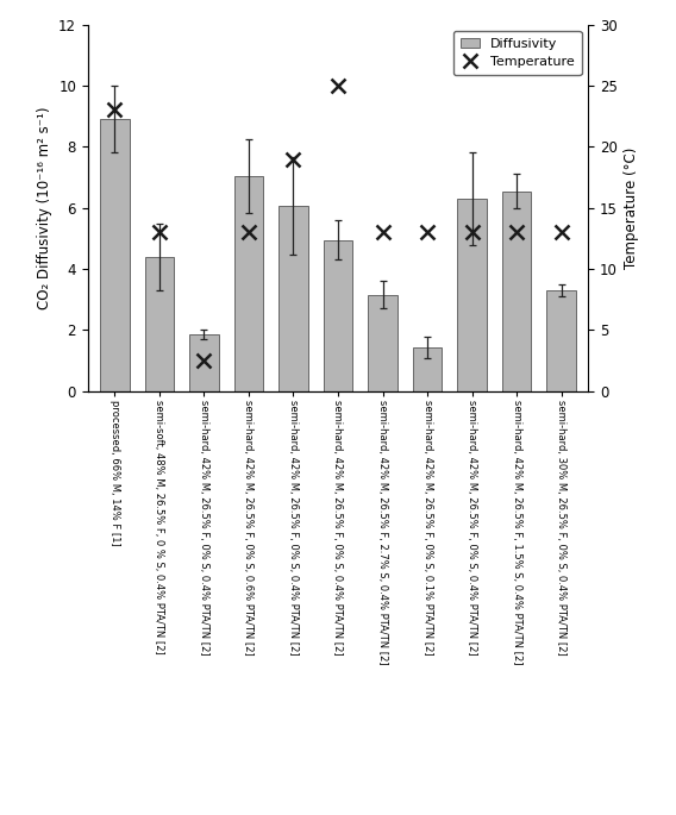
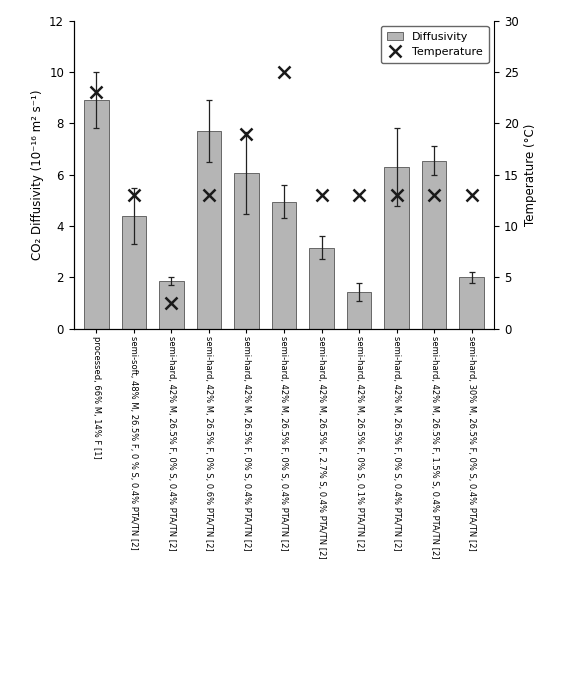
semi-hard, 42% M, 26.5% F, 0% S, 0.6% PTA/TN [2]: 7.05 -> 7.70
semi-hard, 30% M, 26.5% F, 0% S, 0.4% PTA/TN [2]: 3.30 -> 2.00
